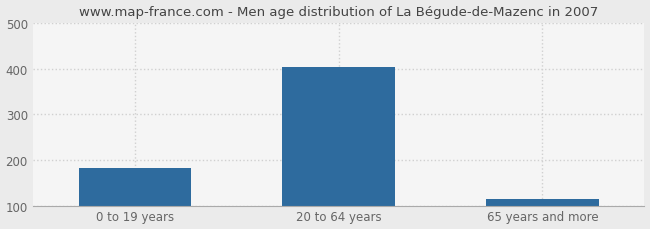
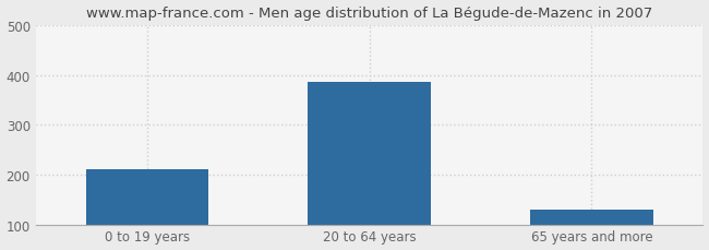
0 to 19 years: 182 -> 210
20 to 64 years: 403 -> 385
65 years and more: 115 -> 130
